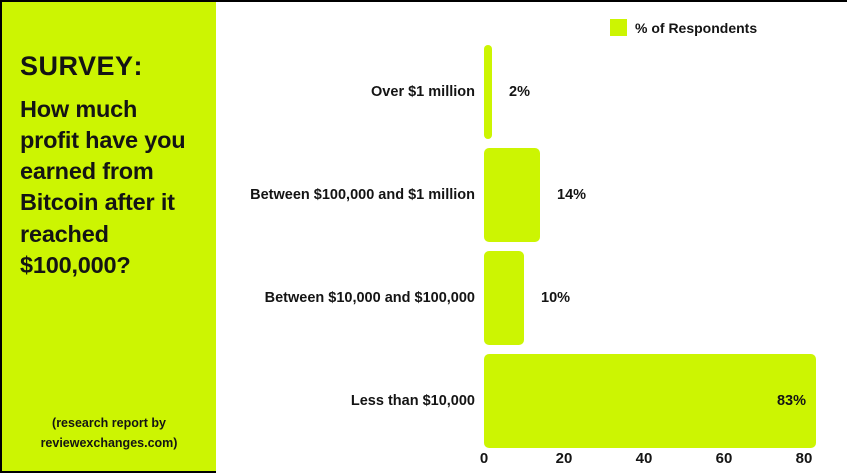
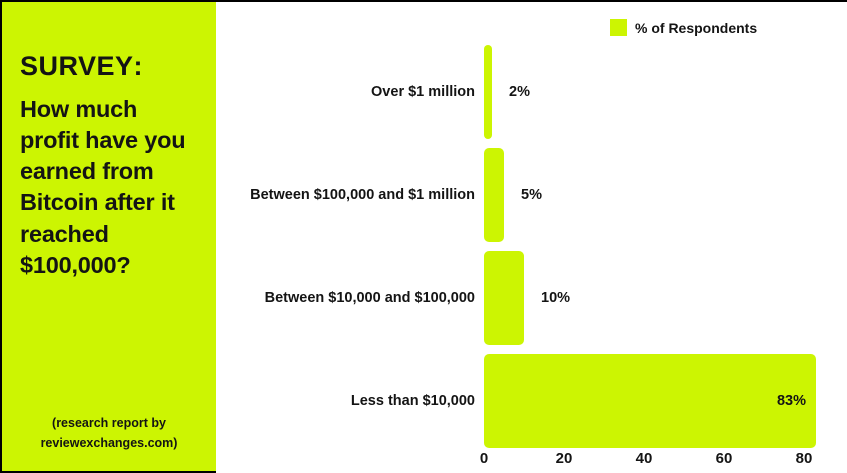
Between $100,000 and $1 million: 14% -> 5%
